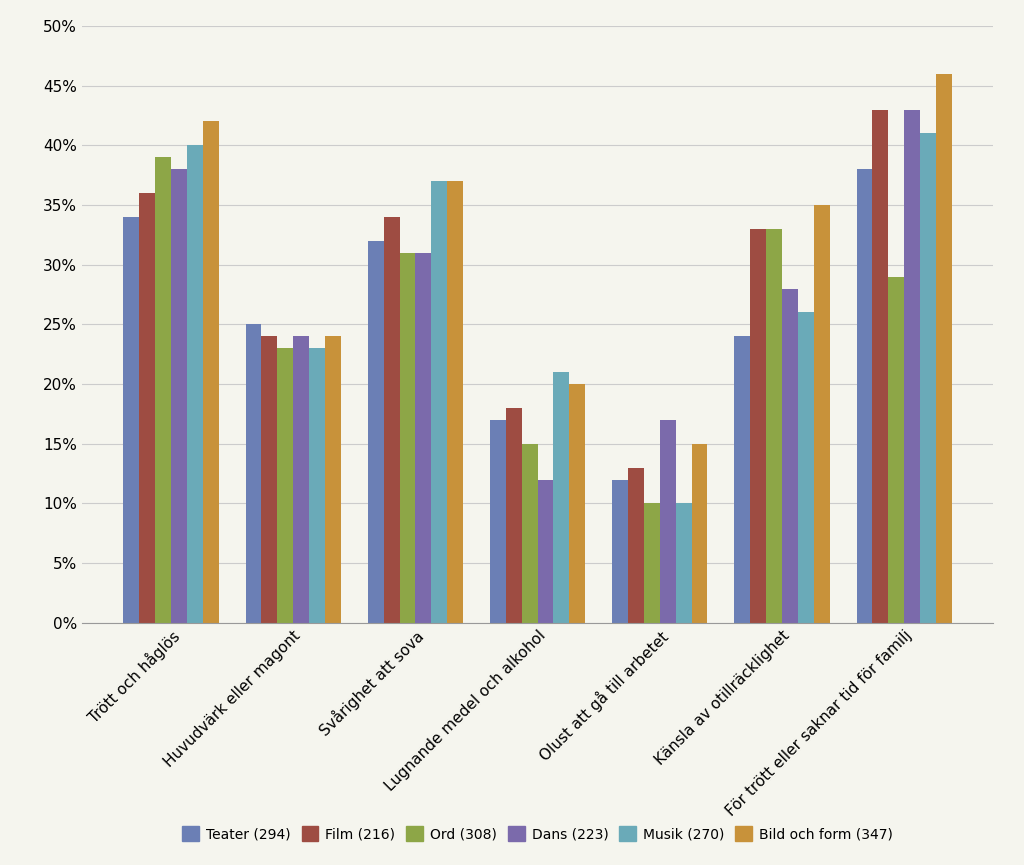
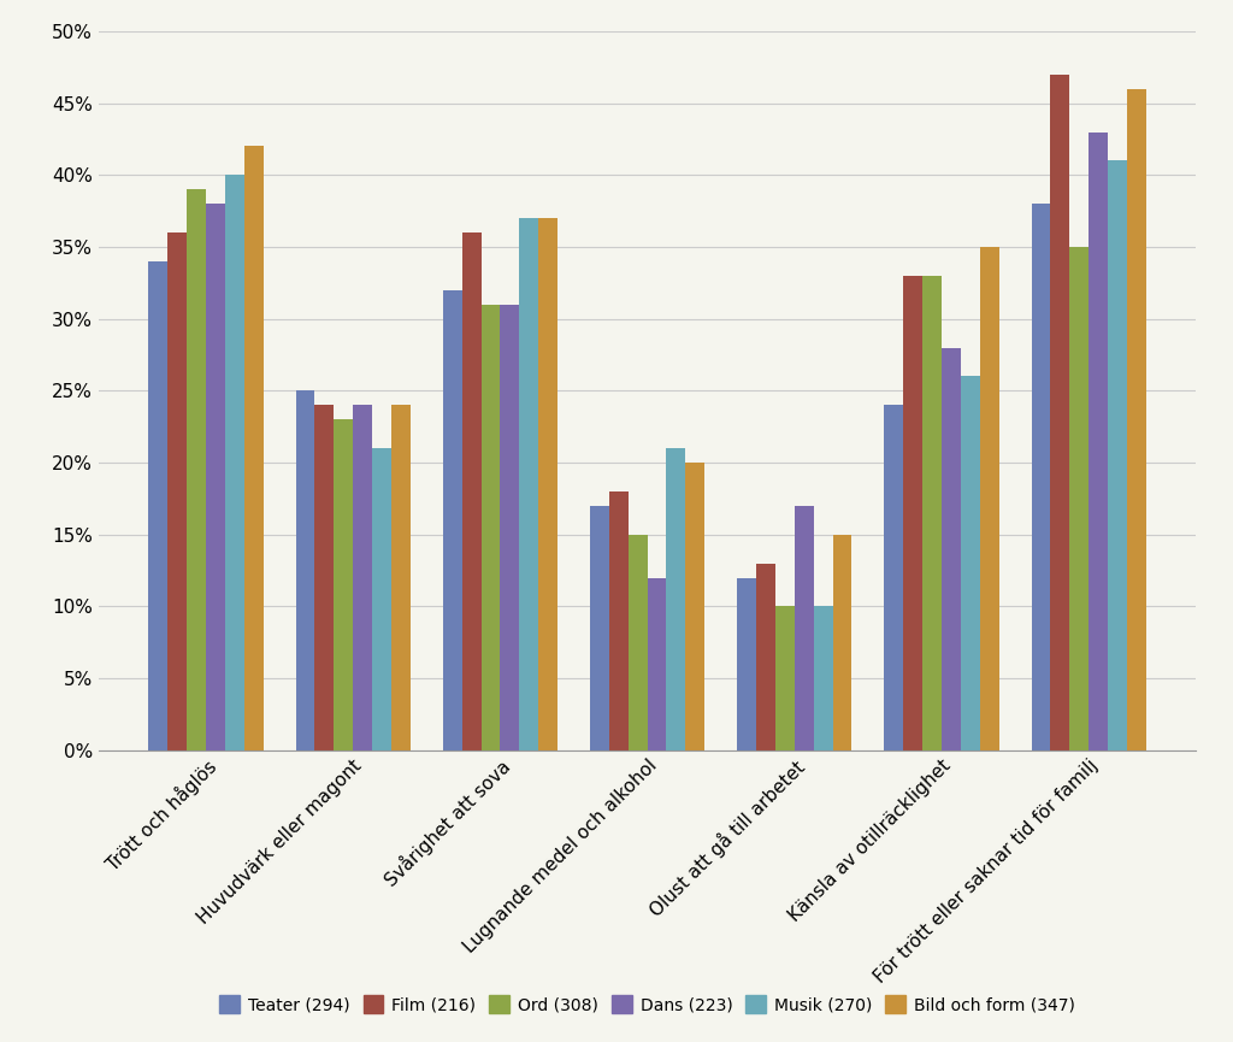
Musik (270)/Huvudvärk eller magont: 23% -> 21%
Film (216)/Svårighet att sova: 34% -> 36%
Film (216)/För trött eller saknar tid för familj: 43% -> 47%
Ord (308)/För trött eller saknar tid för familj: 29% -> 35%
